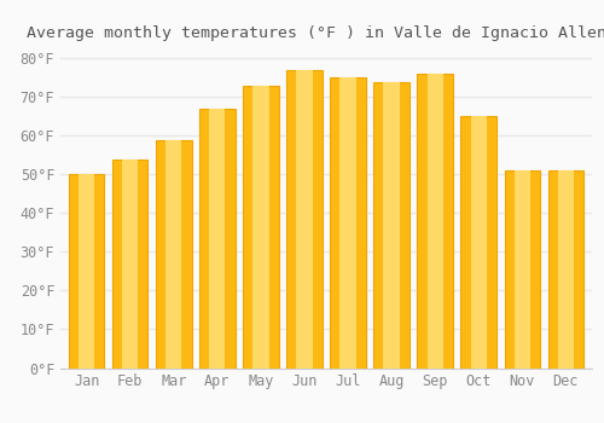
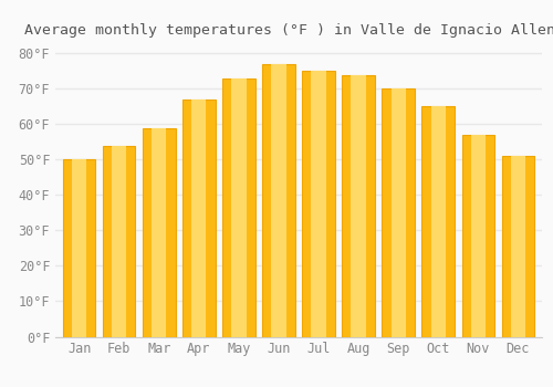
Sep: 76°F -> 70°F
Nov: 51°F -> 57°F
